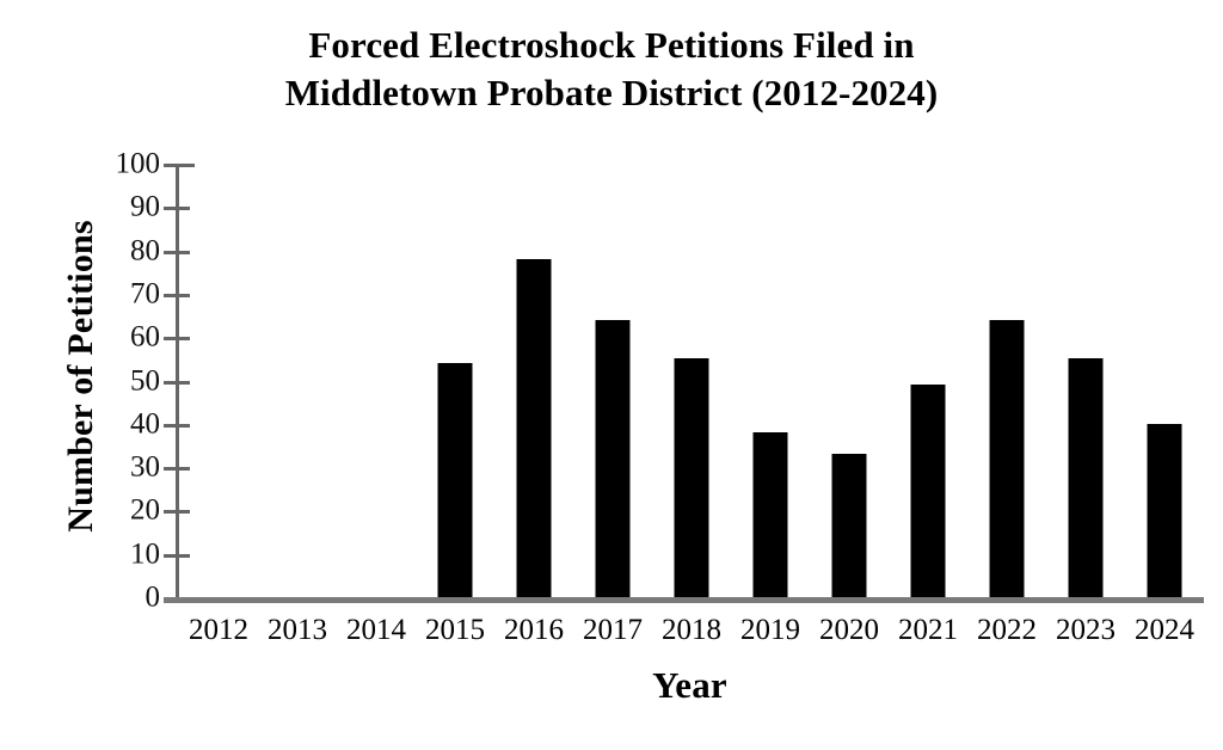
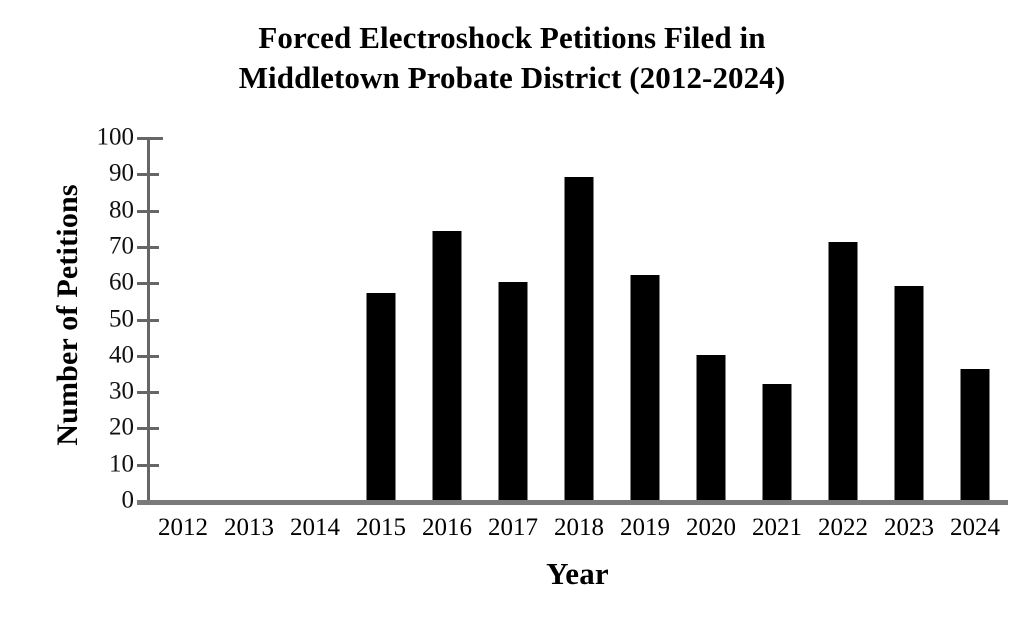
2015: 54 -> 57
2016: 78 -> 74
2017: 64 -> 60
2018: 55 -> 89
2019: 38 -> 62
2020: 33 -> 40
2021: 49 -> 32
2022: 64 -> 71
2023: 55 -> 59
2024: 40 -> 36
